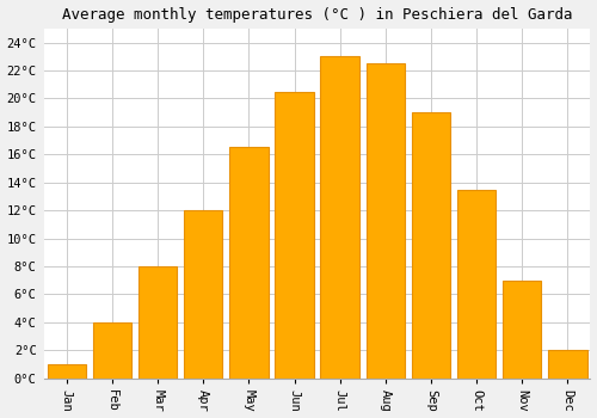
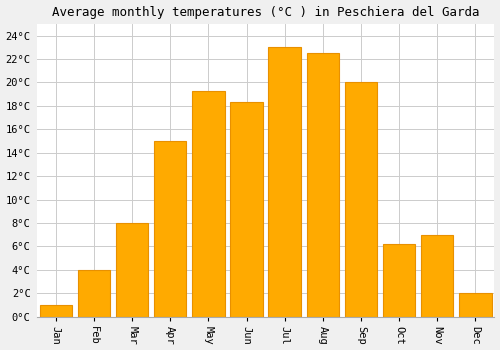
Apr: 12.0°C -> 15.0°C
May: 16.5°C -> 19.3°C
Jun: 20.5°C -> 18.3°C
Sep: 19.0°C -> 20.0°C
Oct: 13.5°C -> 6.2°C
